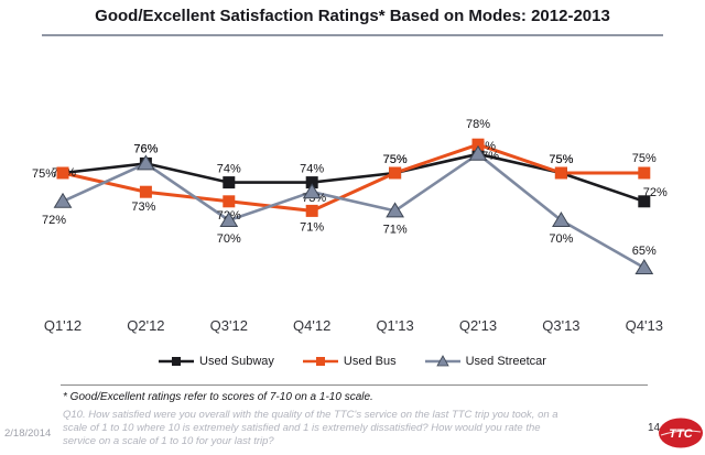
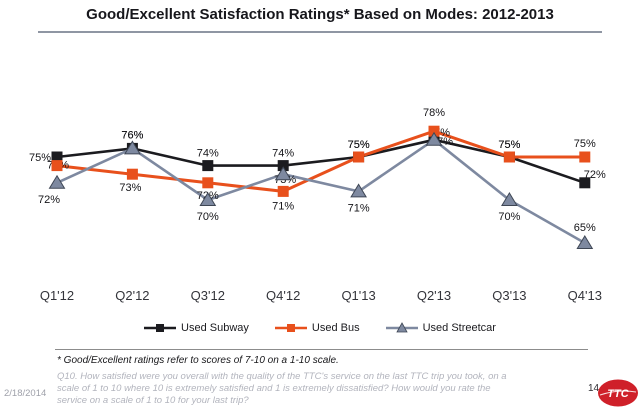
Used Bus/Q1'12: 75% -> 74%
